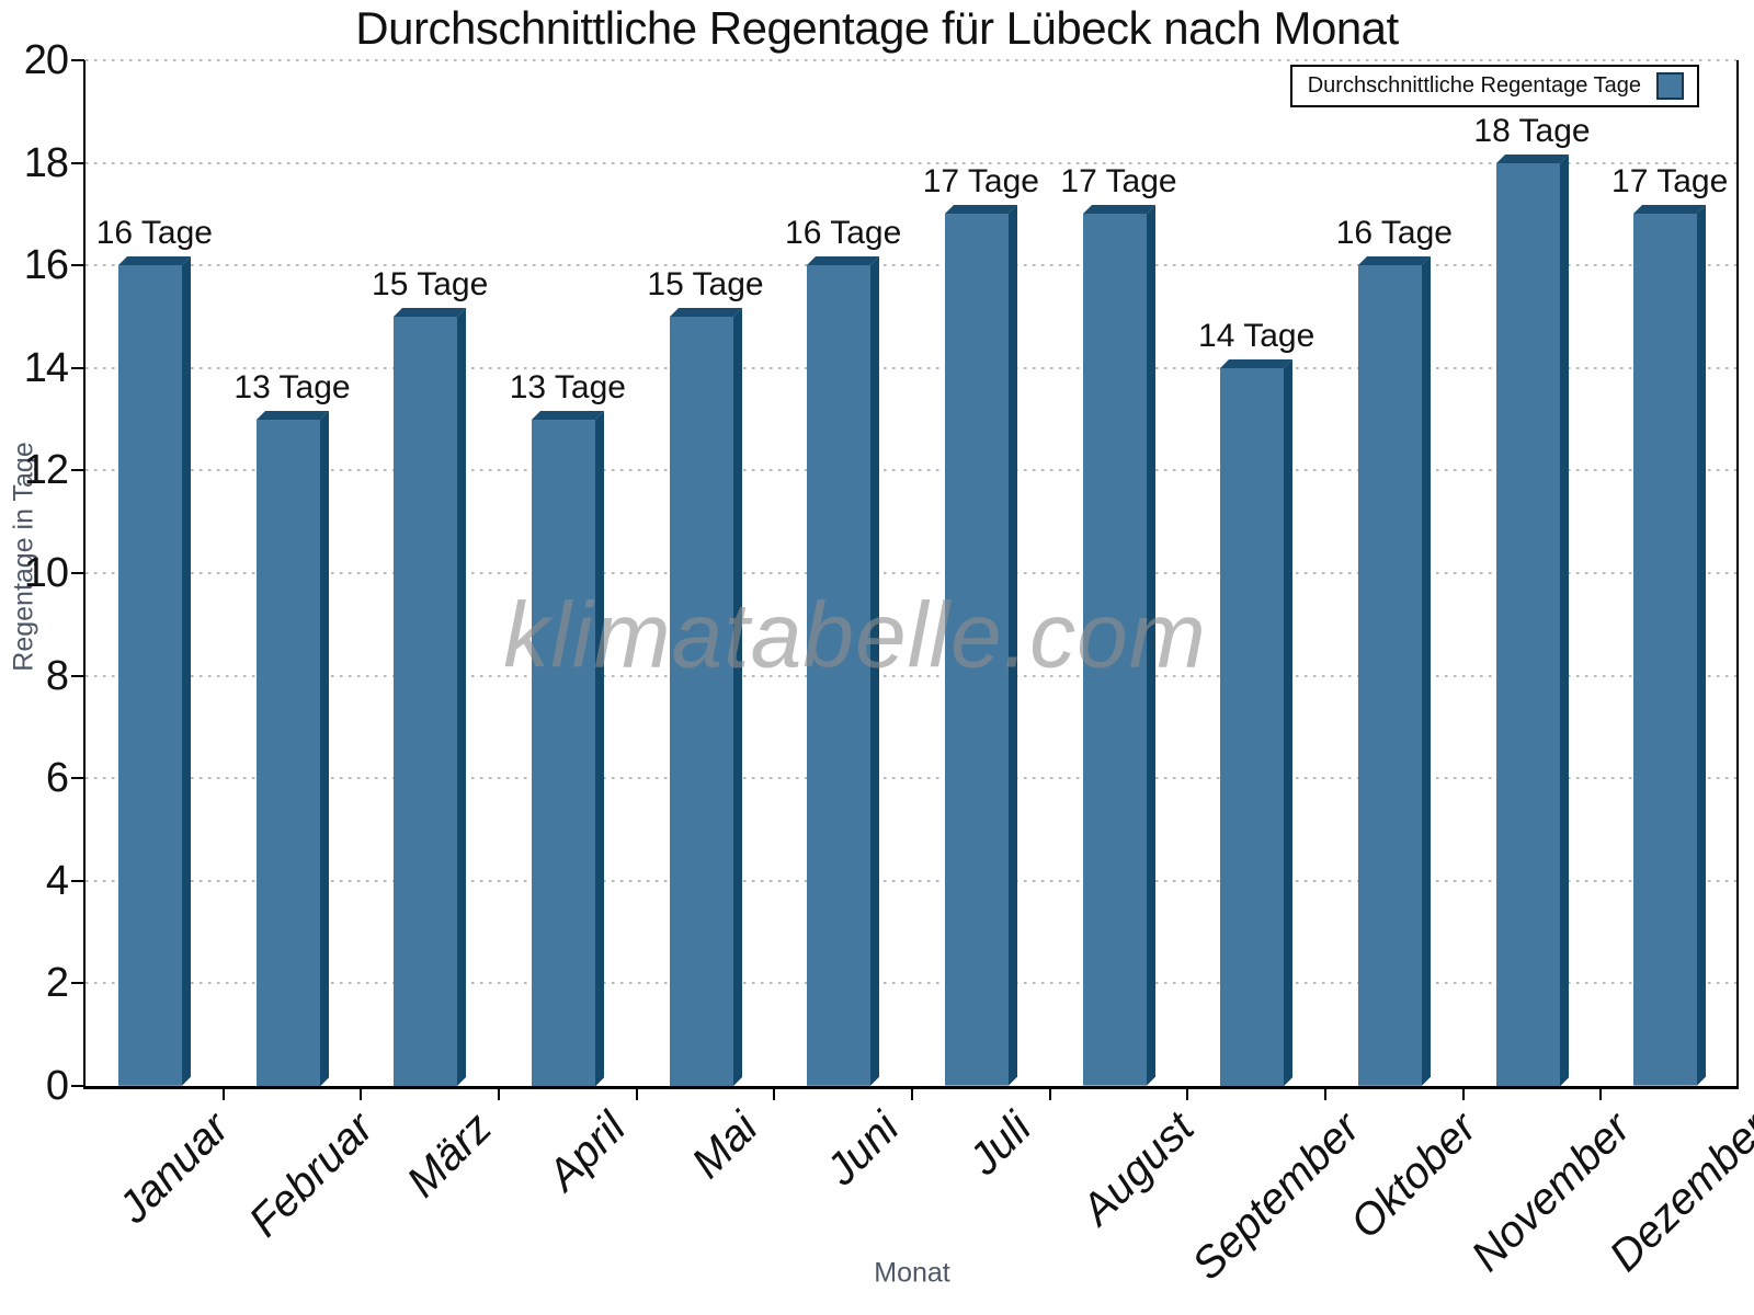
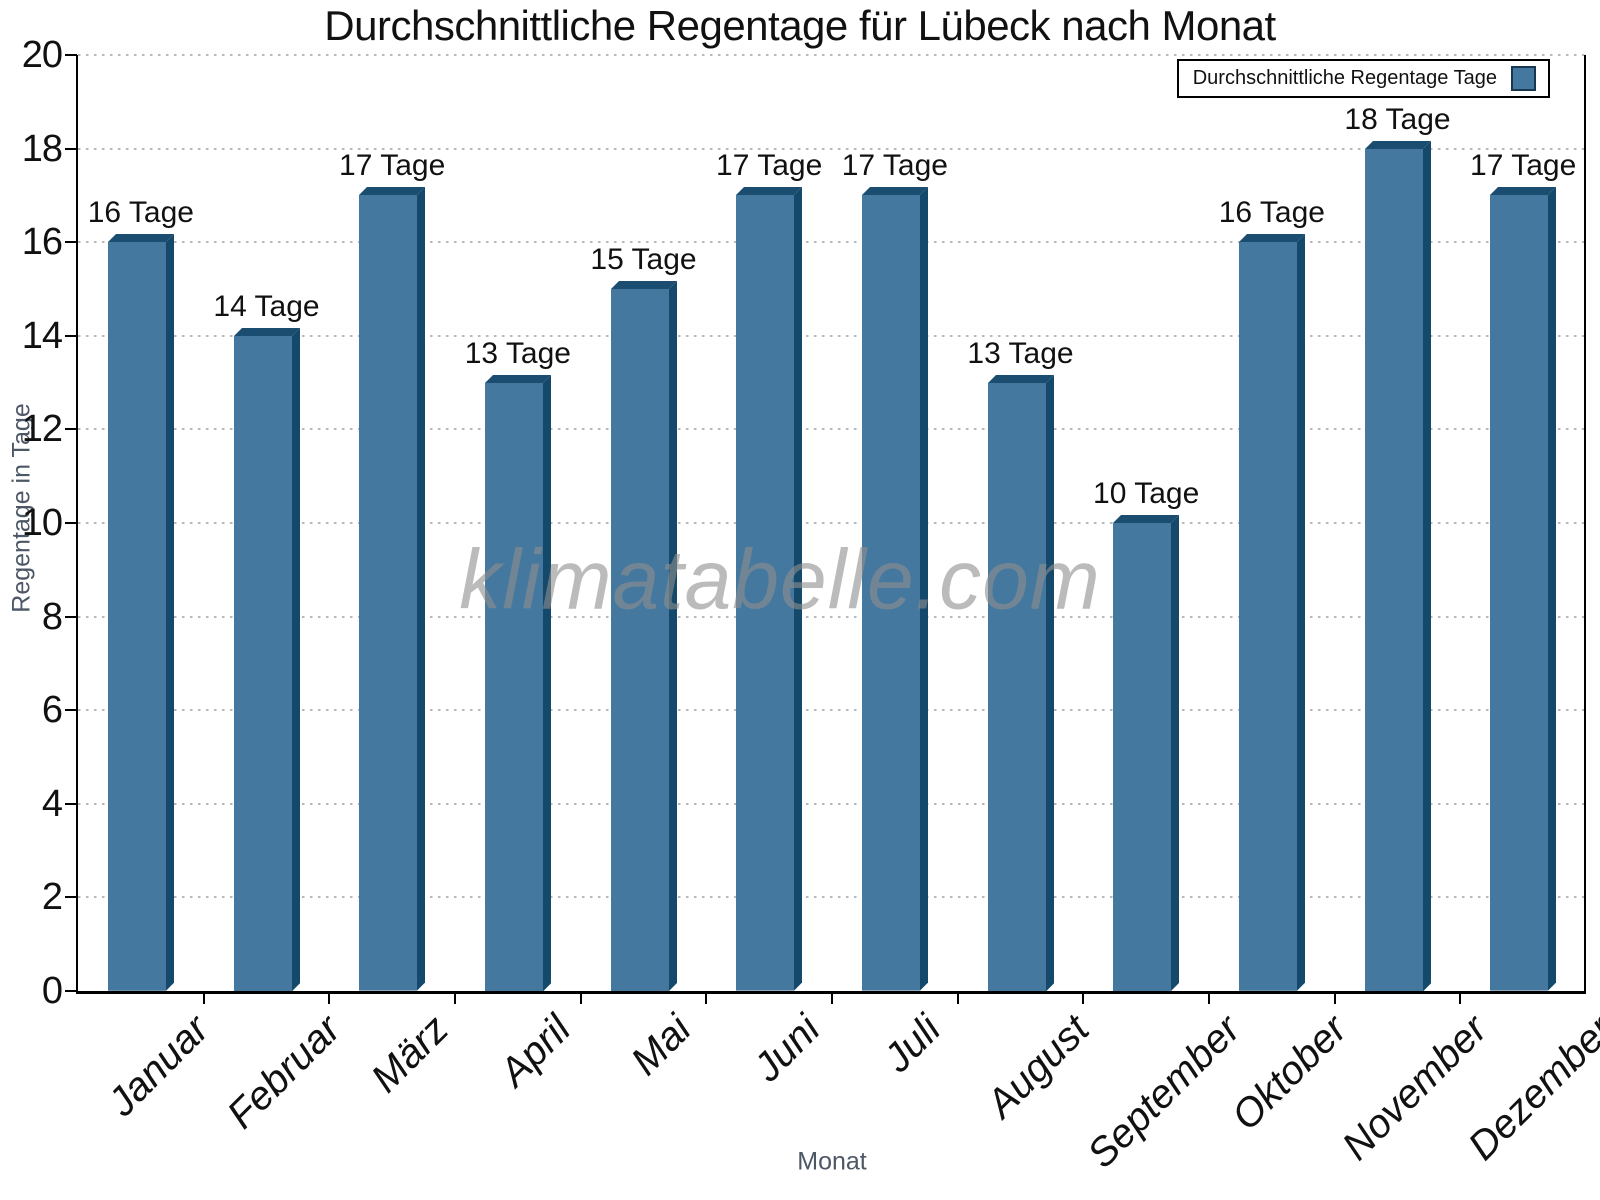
Februar: 13 -> 14
März: 15 -> 17
Juni: 16 -> 17
August: 17 -> 13
September: 14 -> 10
